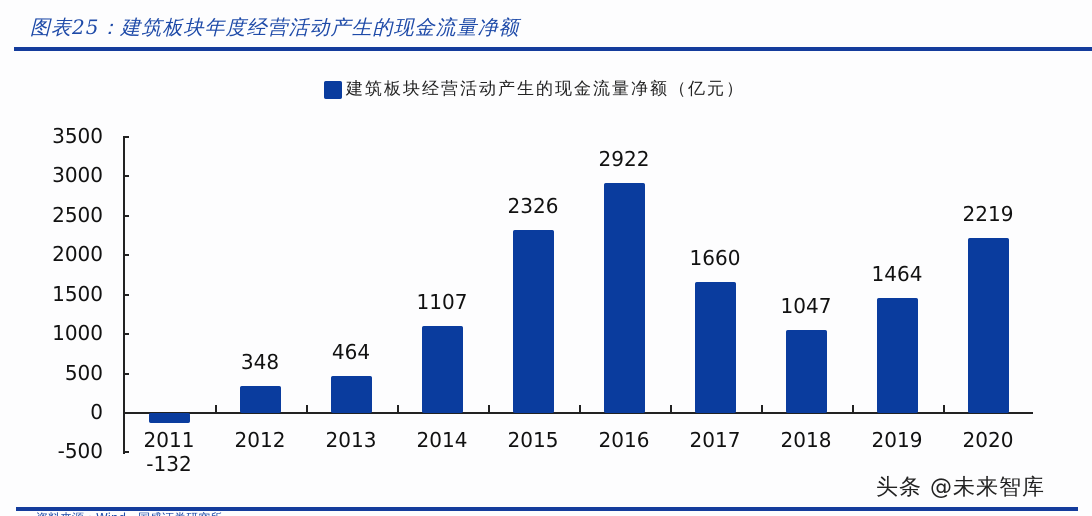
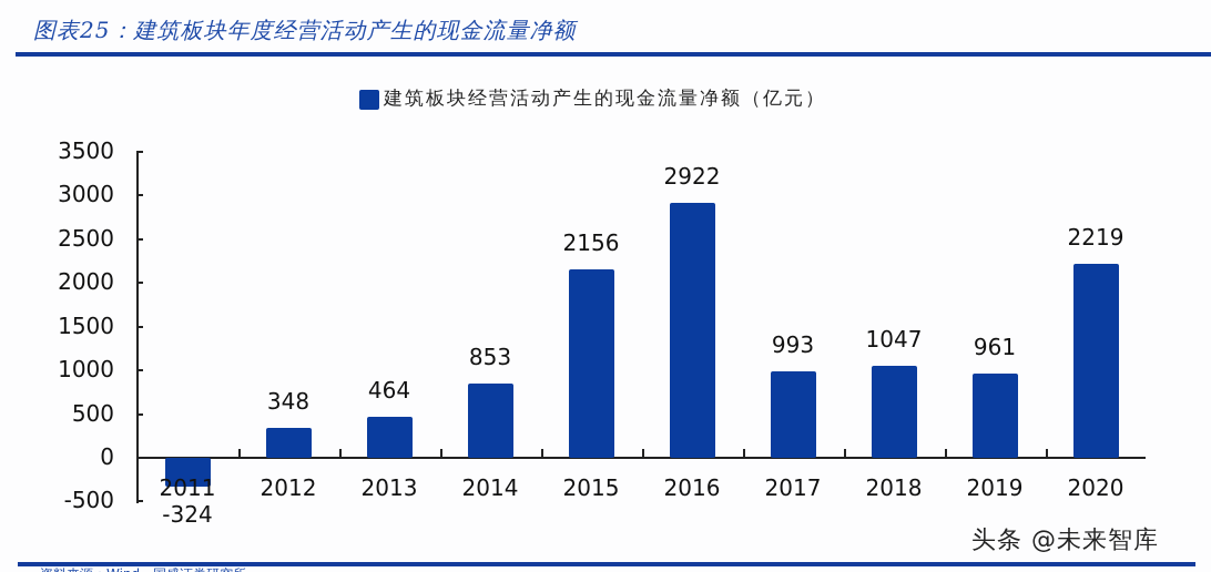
2011: -132 -> -324
2014: 1107 -> 853
2015: 2326 -> 2156
2017: 1660 -> 993
2019: 1464 -> 961
